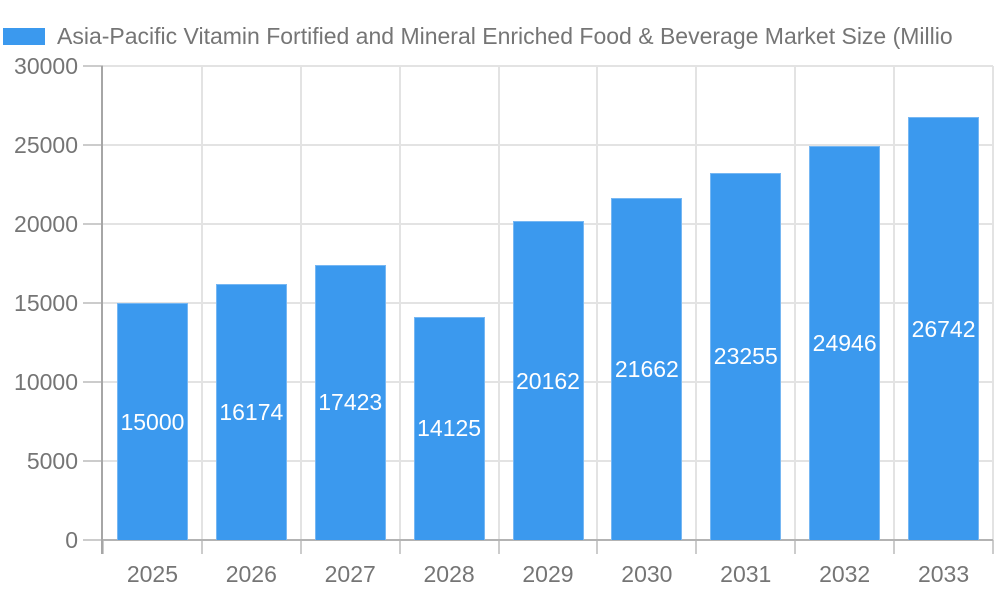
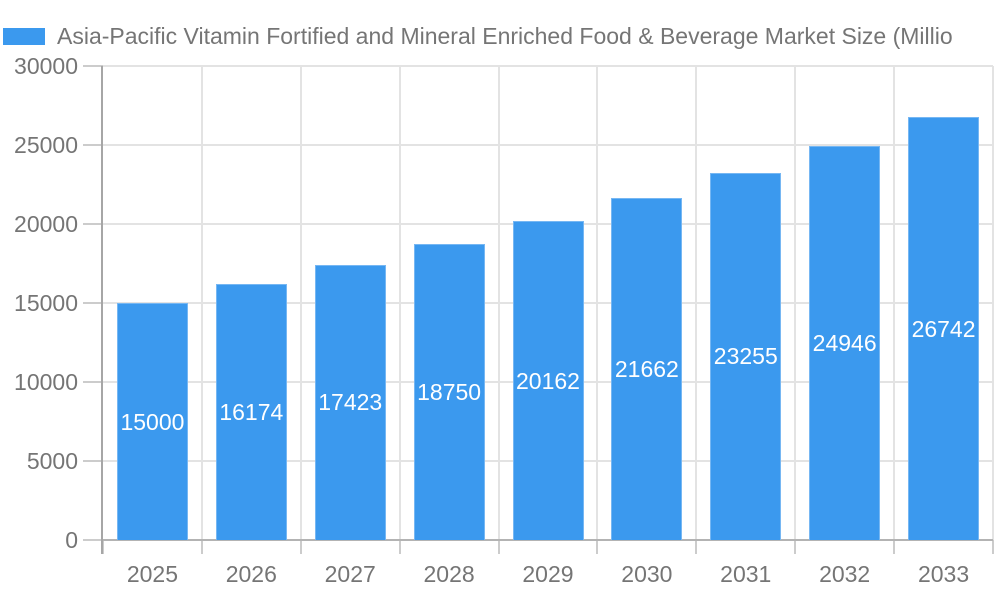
2028: 14125 -> 18750
